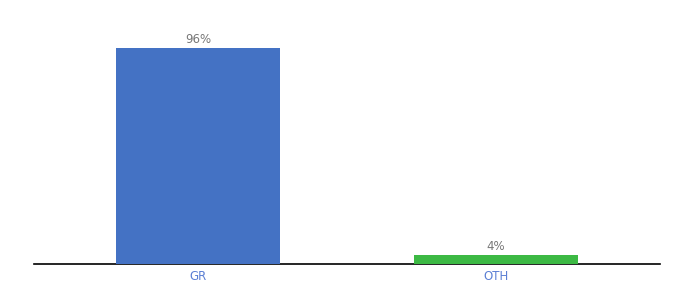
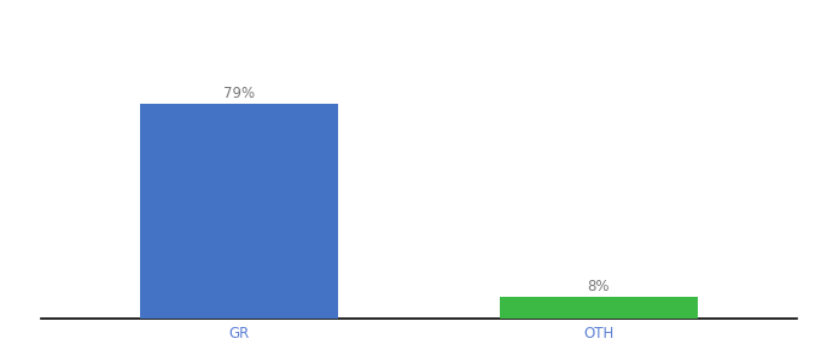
GR: 96% -> 79%
OTH: 4% -> 8%
